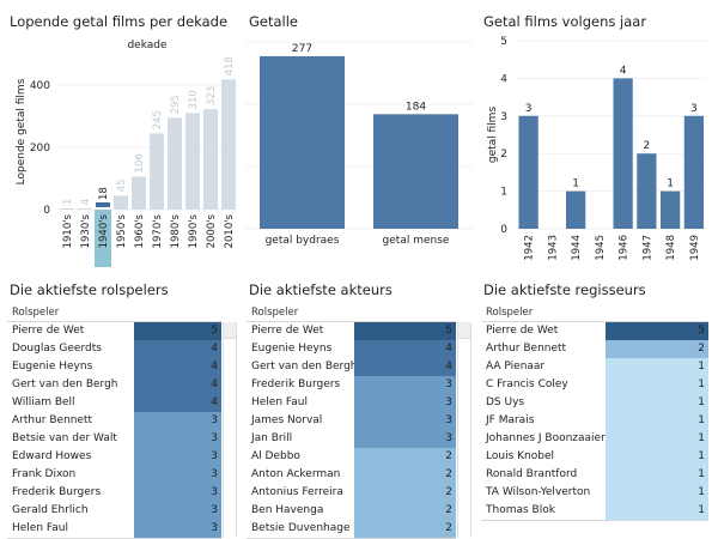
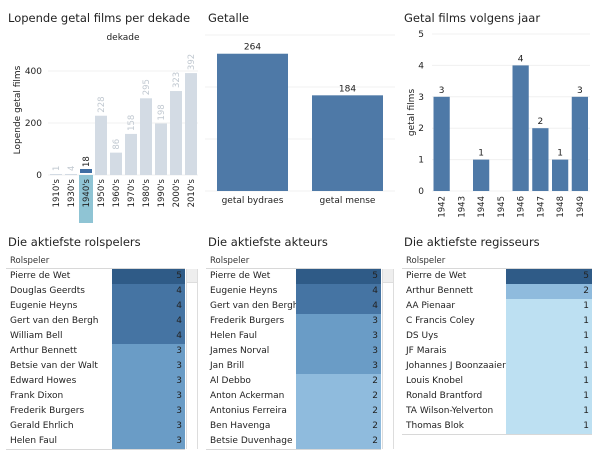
Lopende getal films per dekade/1950's: 45 -> 228
Lopende getal films per dekade/1960's: 106 -> 86
Lopende getal films per dekade/1970's: 245 -> 158
Lopende getal films per dekade/1990's: 310 -> 198
Lopende getal films per dekade/2010's: 418 -> 392
Getalle/getal bydraes: 277 -> 264
